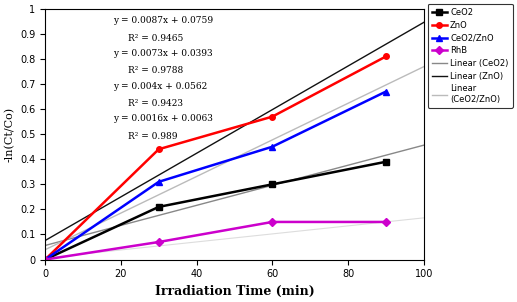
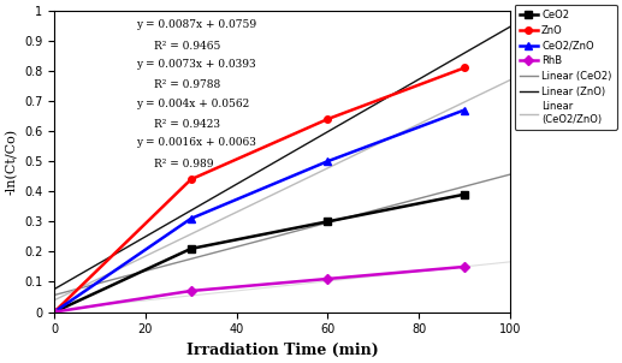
ZnO/60: 0.57 -> 0.64
CeO2/ZnO/60: 0.45 -> 0.50
RhB/60: 0.15 -> 0.11
